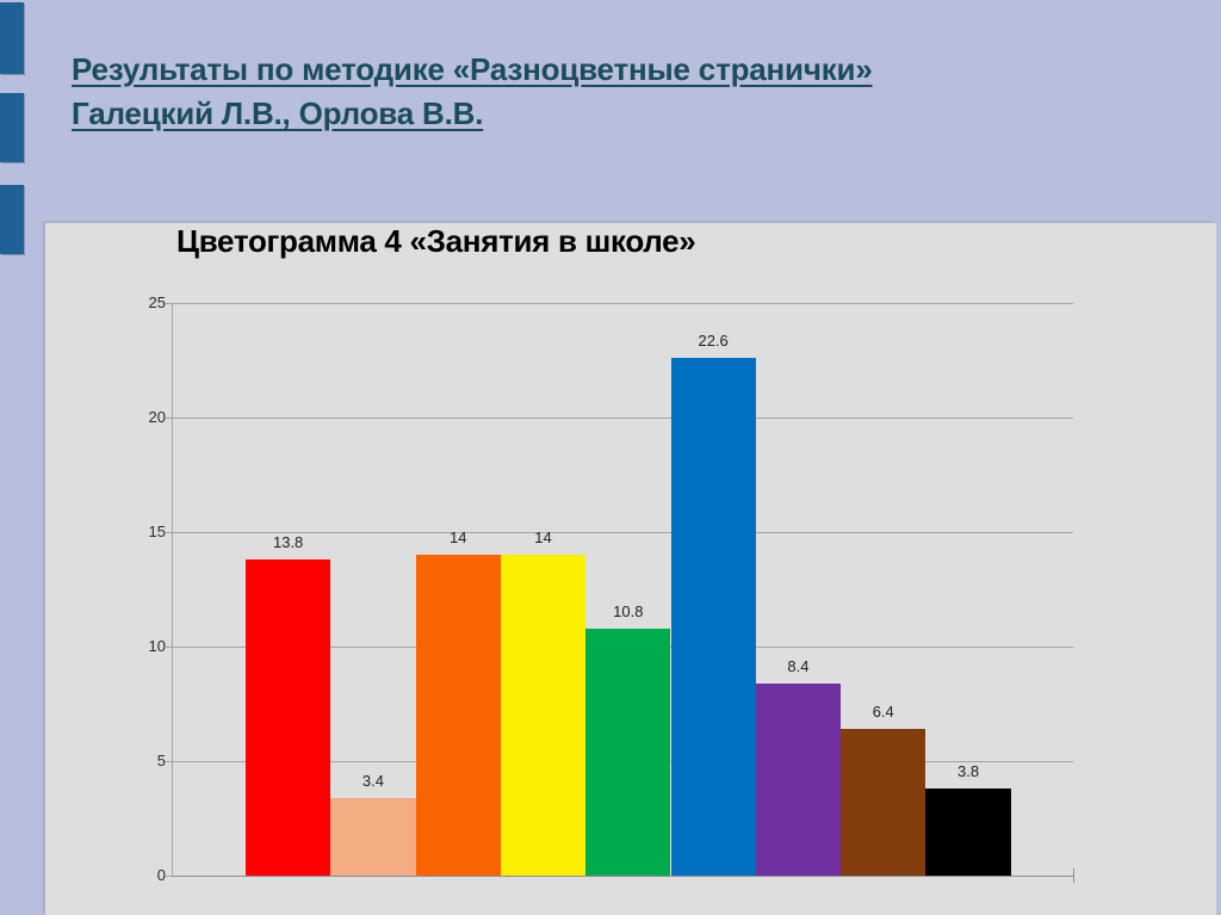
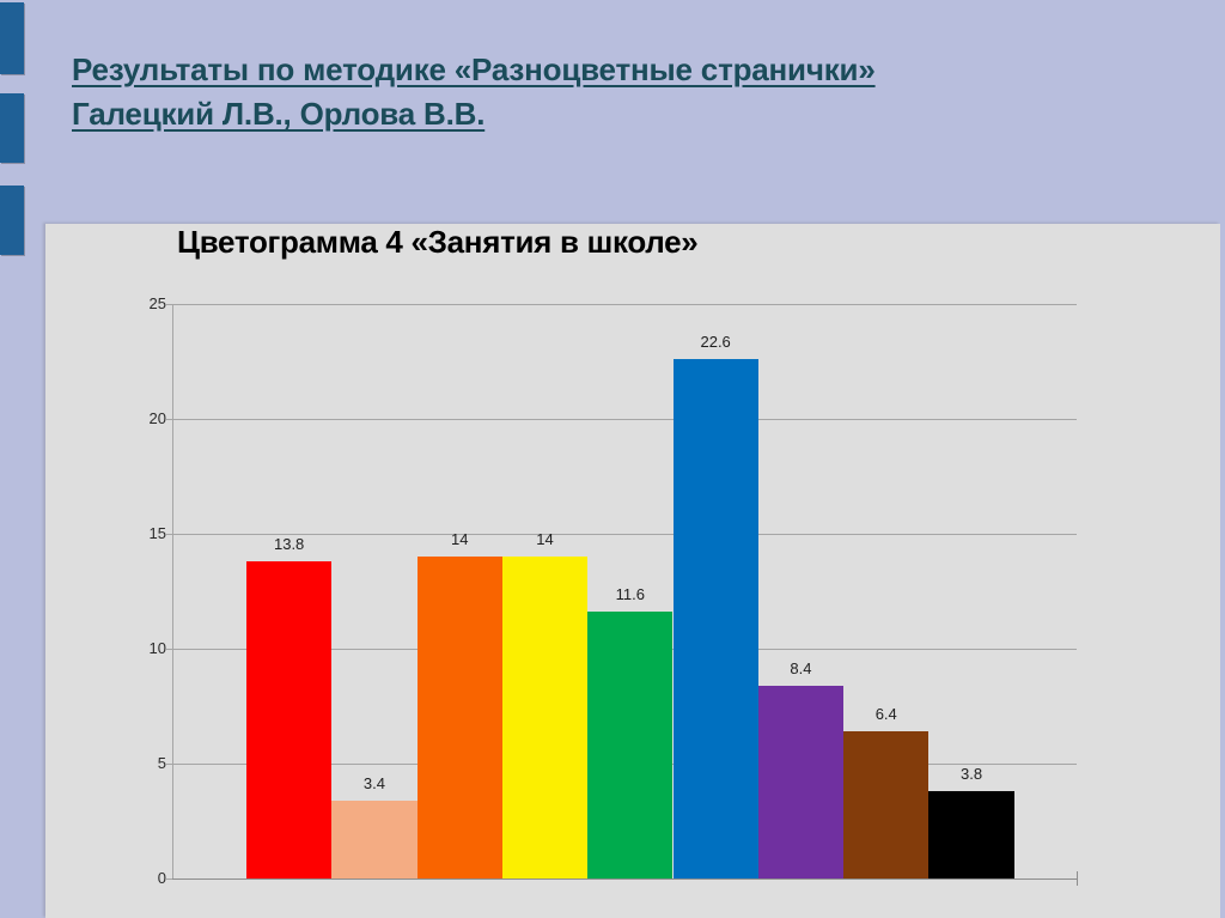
5: 10.8 -> 11.6
